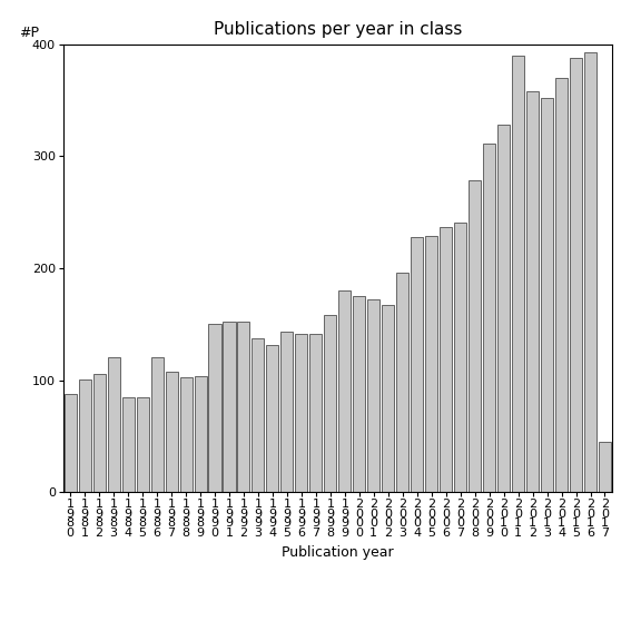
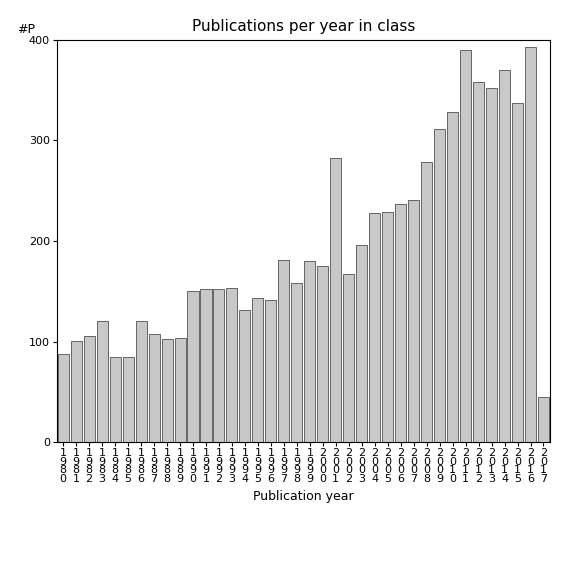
1 9 9 3: 137 -> 153
1 9 9 7: 141 -> 181
2 0 0 1: 172 -> 282
2 0 1 5: 388 -> 337
